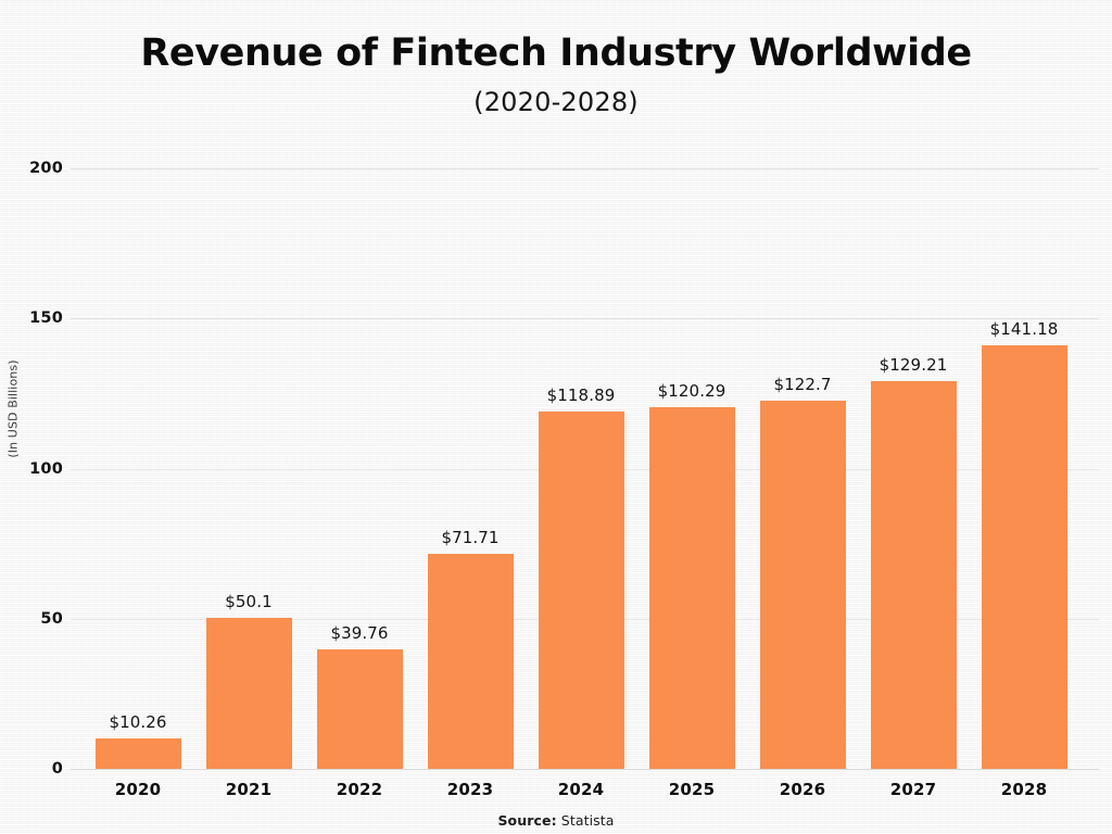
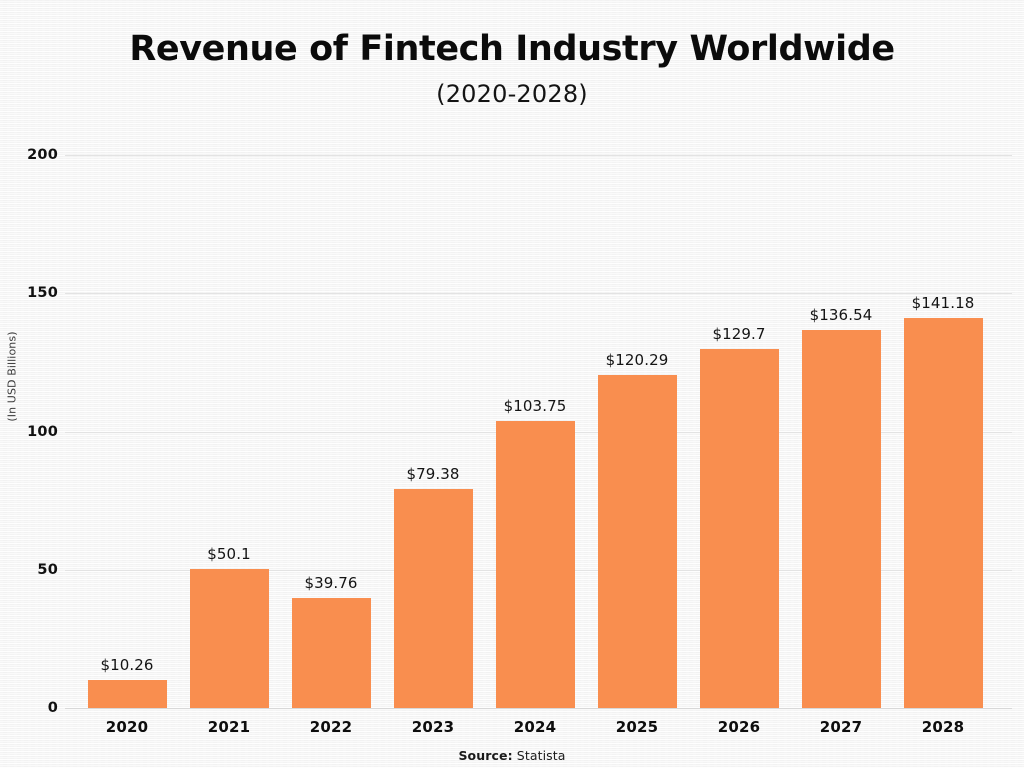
2023: $71.71 -> $79.38
2024: $118.89 -> $103.75
2026: $122.7 -> $129.7
2027: $129.21 -> $136.54
